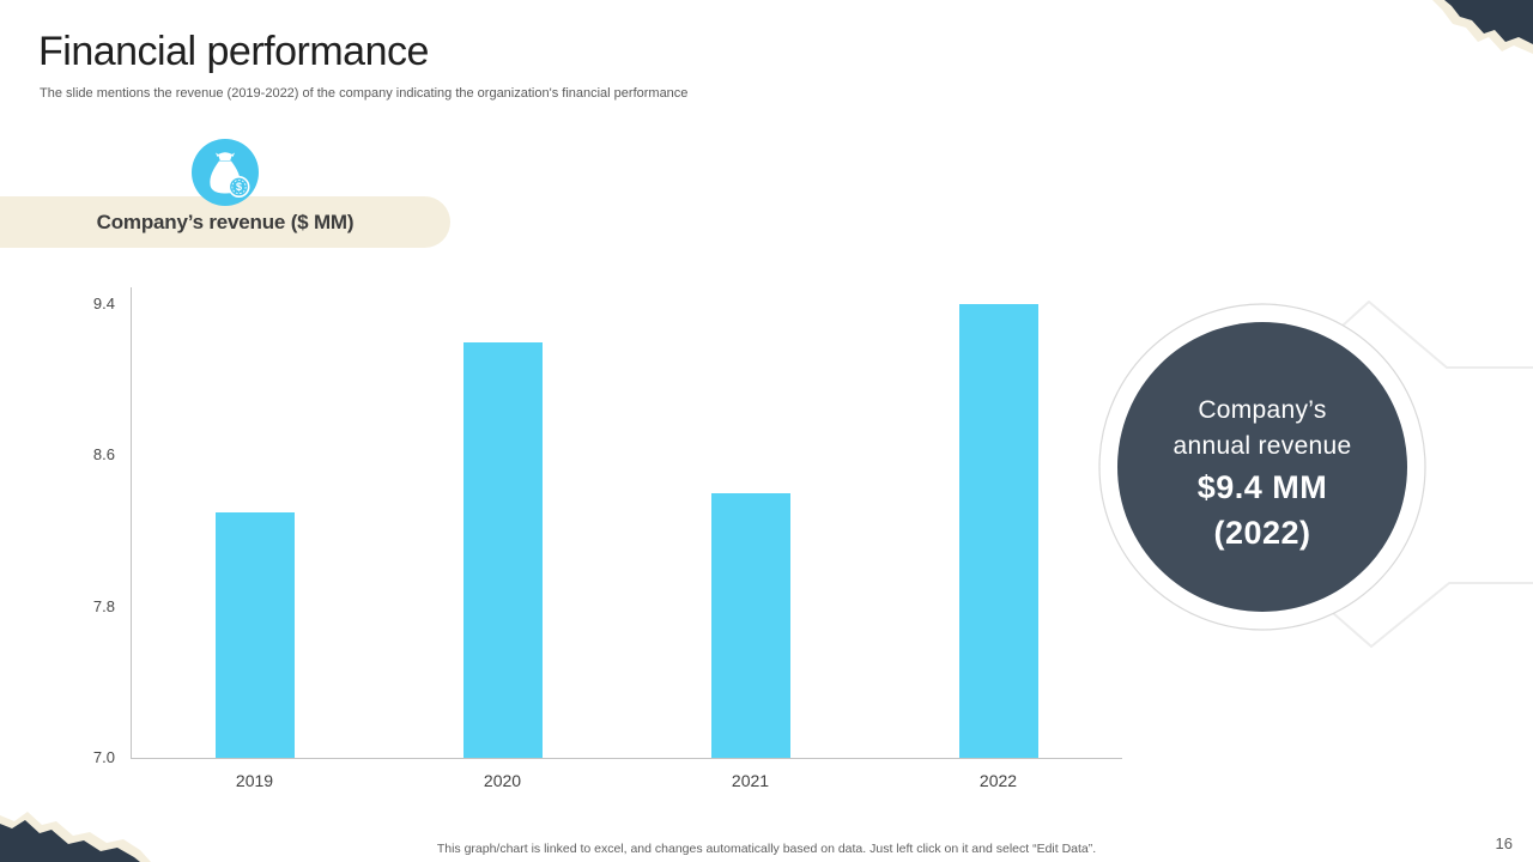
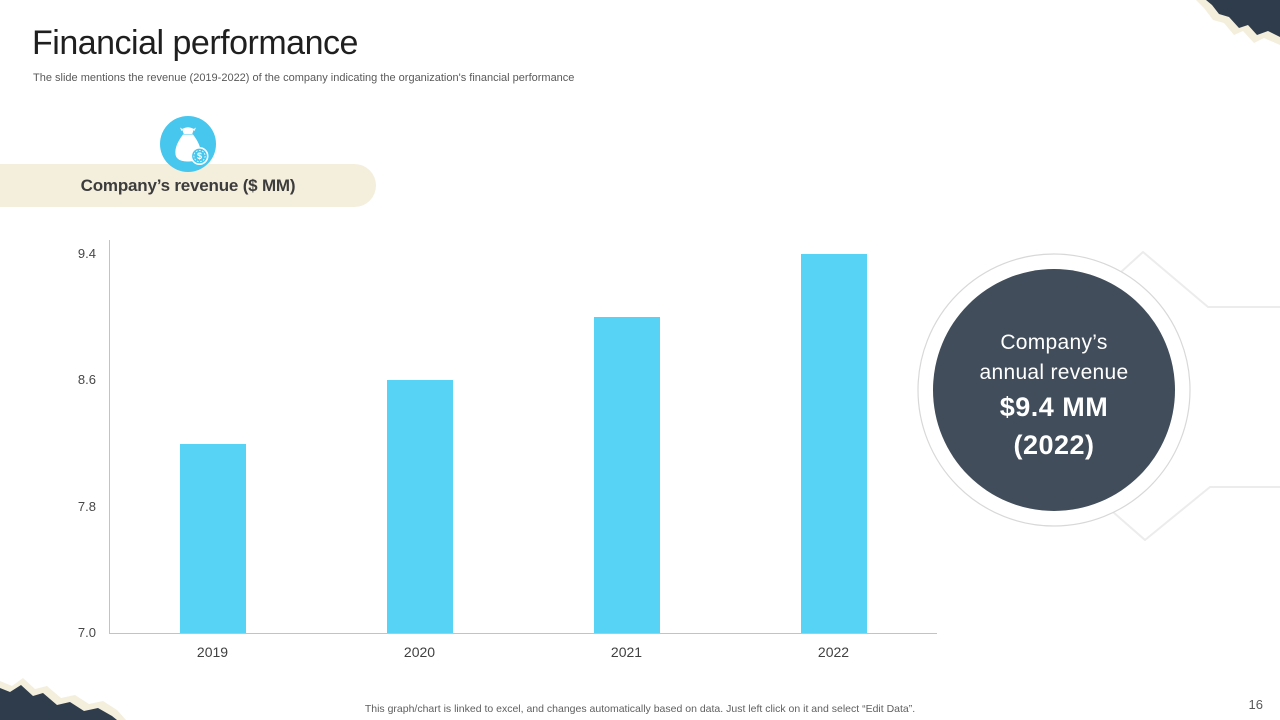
2019: 8.3 -> 8.2
2020: 9.2 -> 8.6
2021: 8.4 -> 9.0
